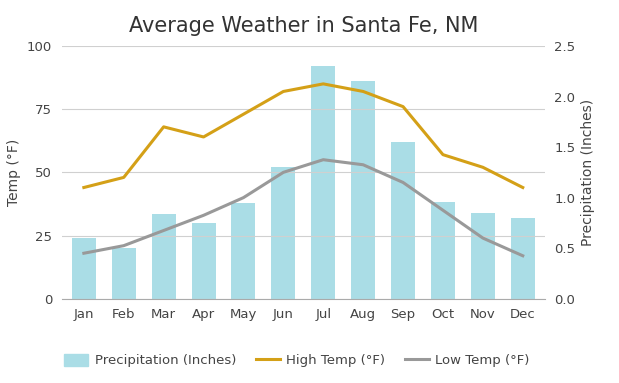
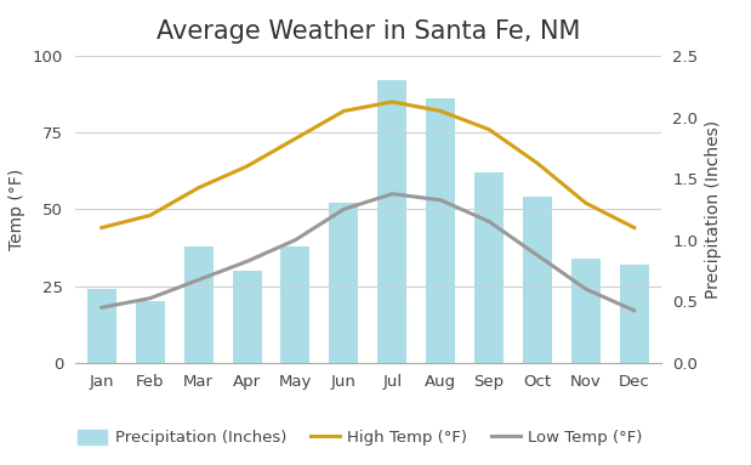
Precipitation (Inches)/Mar: 0.84 -> 0.95
High Temp (°F)/Mar: 68 -> 57
Precipitation (Inches)/Oct: 0.96 -> 1.35
High Temp (°F)/Oct: 57 -> 65
